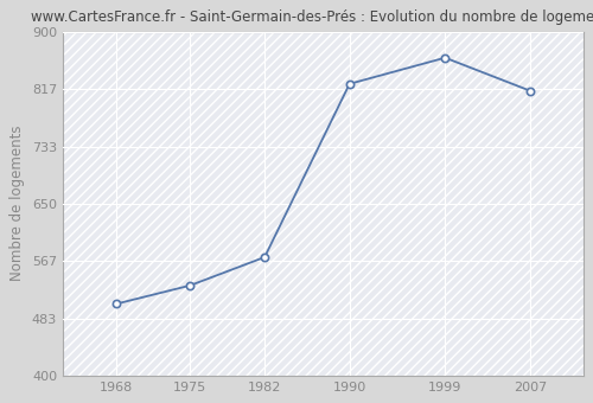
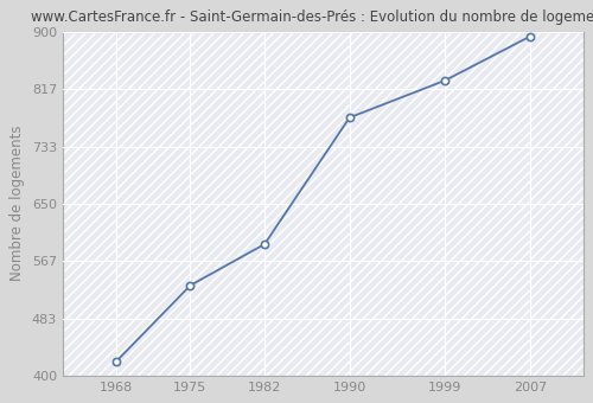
1968: 504 -> 420
1982: 572 -> 591
1990: 824 -> 775
1999: 862 -> 829
2007: 814 -> 893
